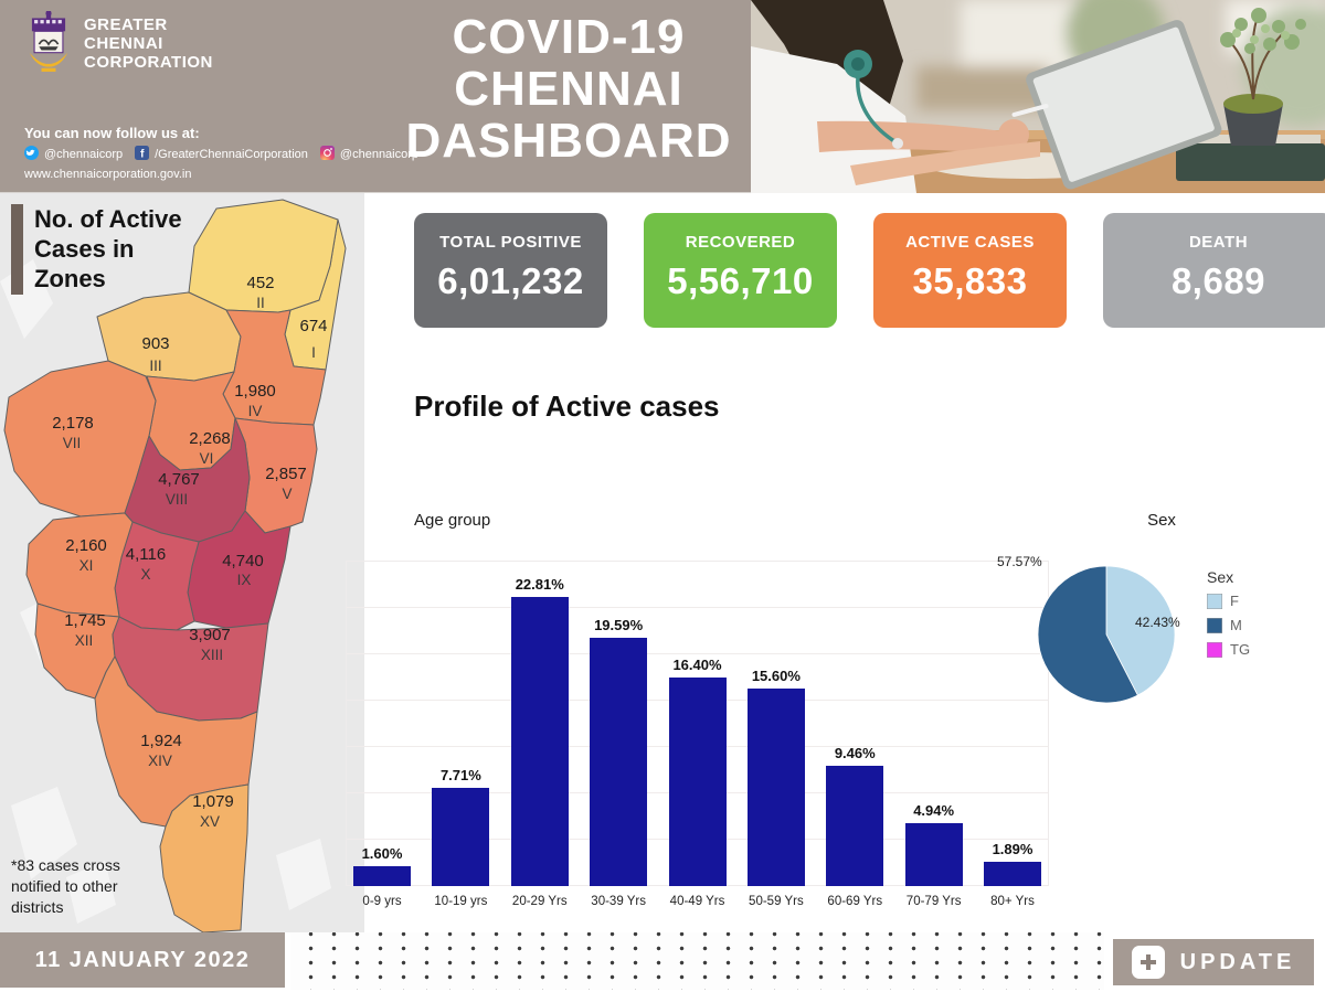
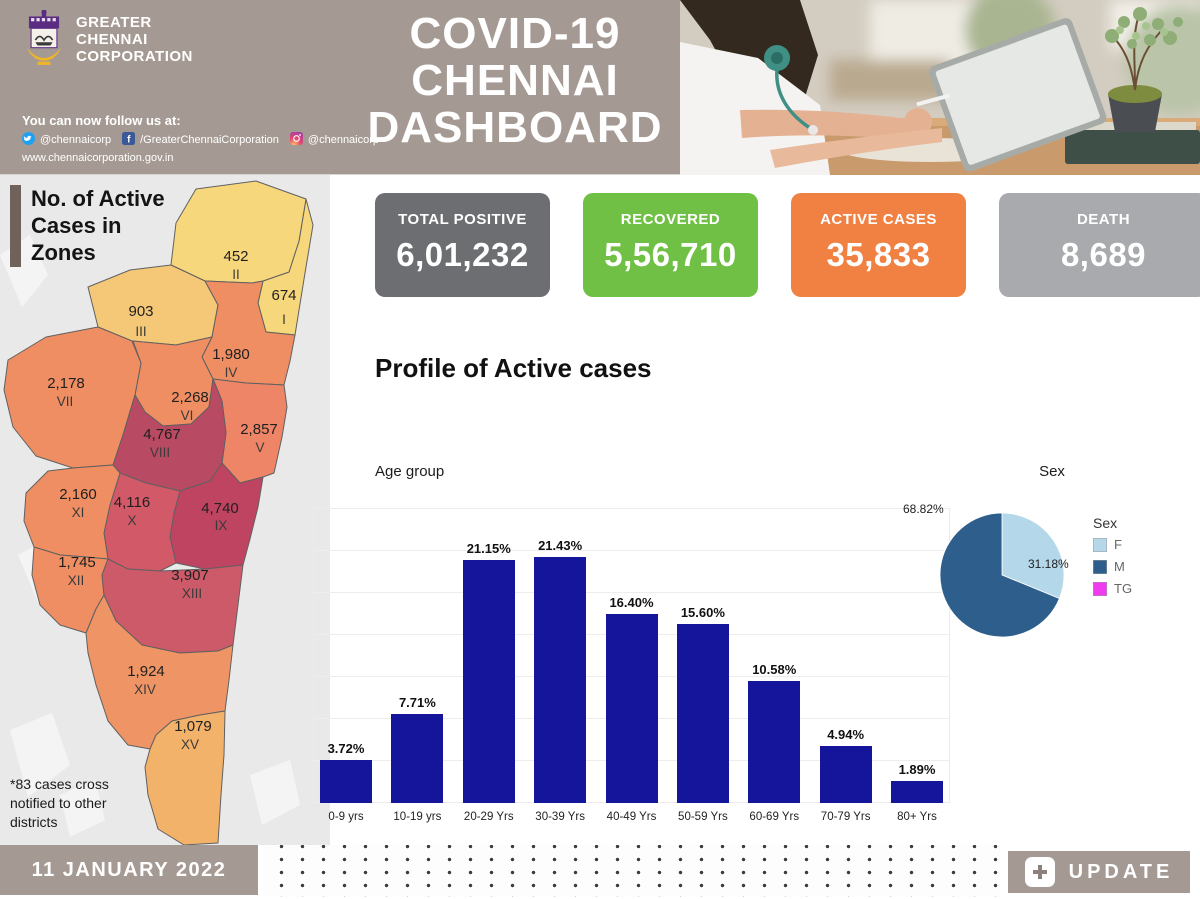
Age group/0-9 yrs: 1.60% -> 3.72%
Age group/20-29 Yrs: 22.81% -> 21.15%
Age group/30-39 Yrs: 19.59% -> 21.43%
Age group/60-69 Yrs: 9.46% -> 10.58%
Sex/F: 42.43% -> 31.18%
Sex/M: 57.57% -> 68.82%
